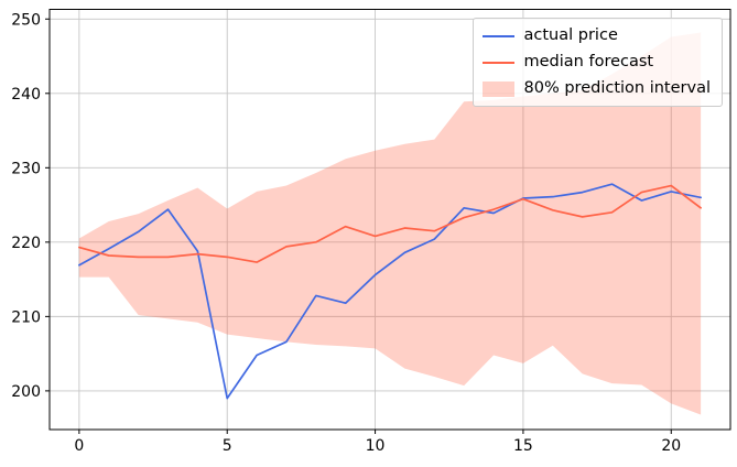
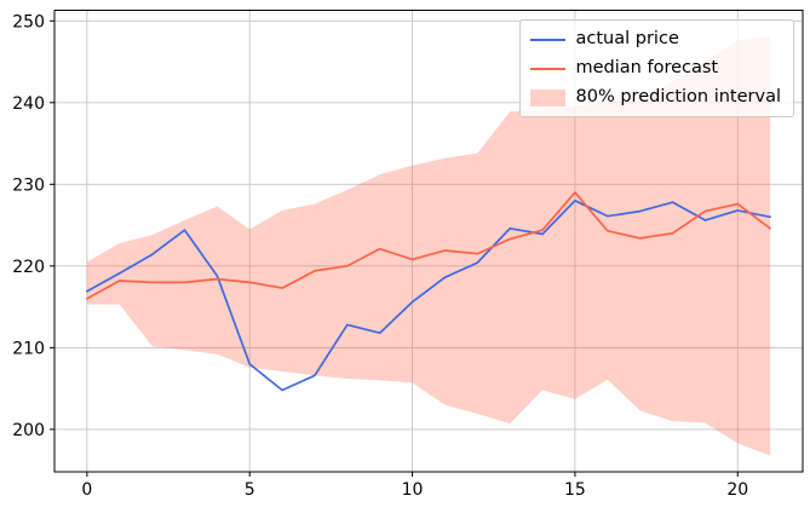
median forecast/0: 219 -> 216
actual price/5: 199 -> 208
actual price/15: 226 -> 228
median forecast/15: 226 -> 229
